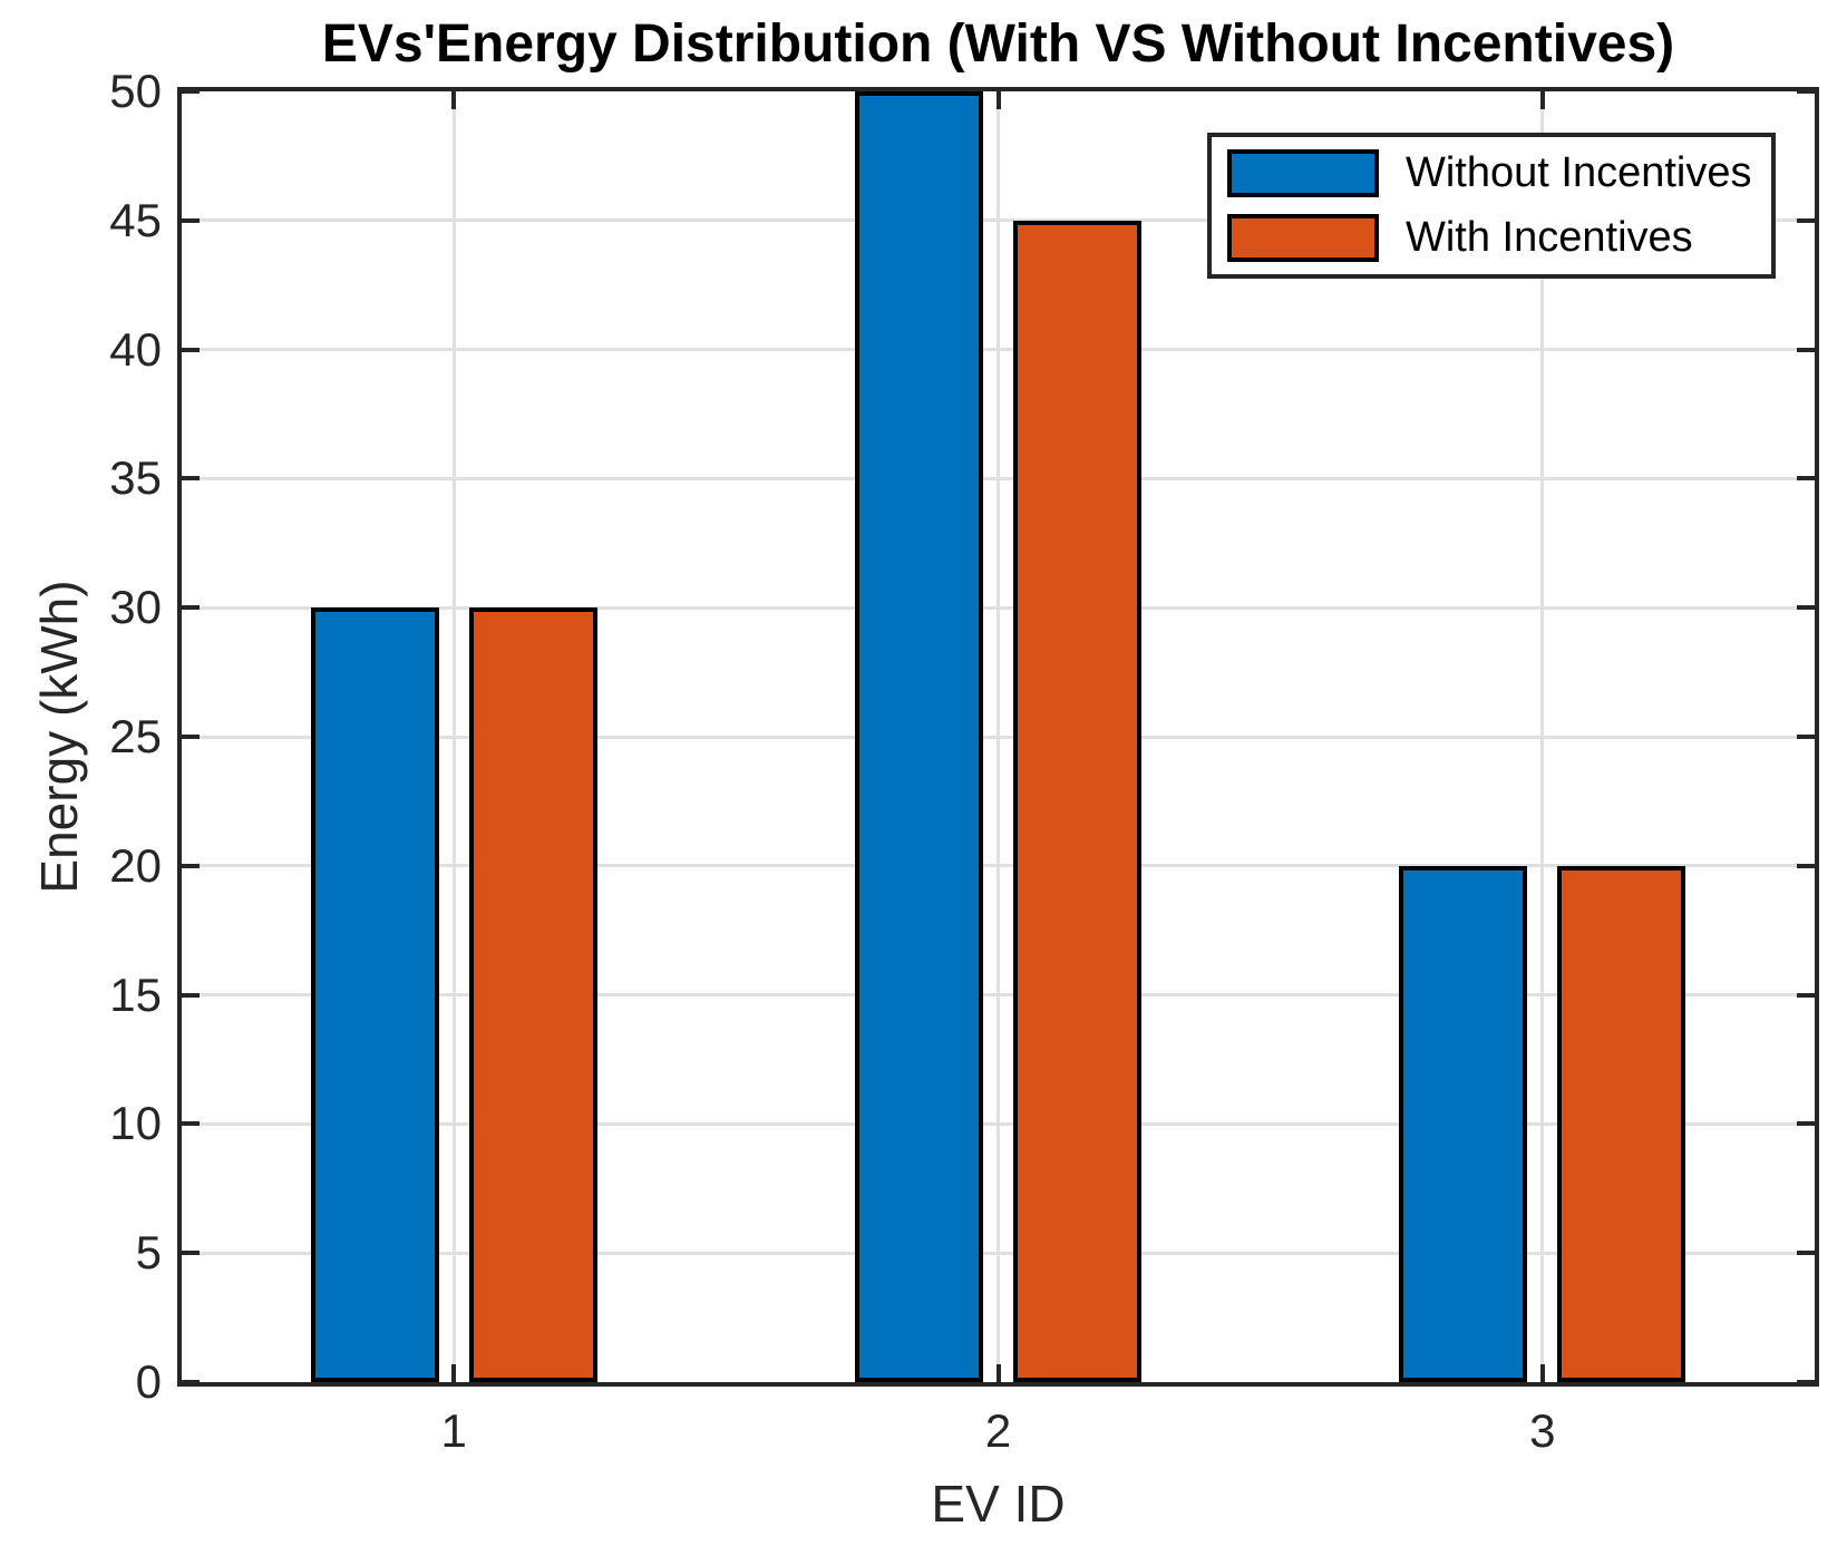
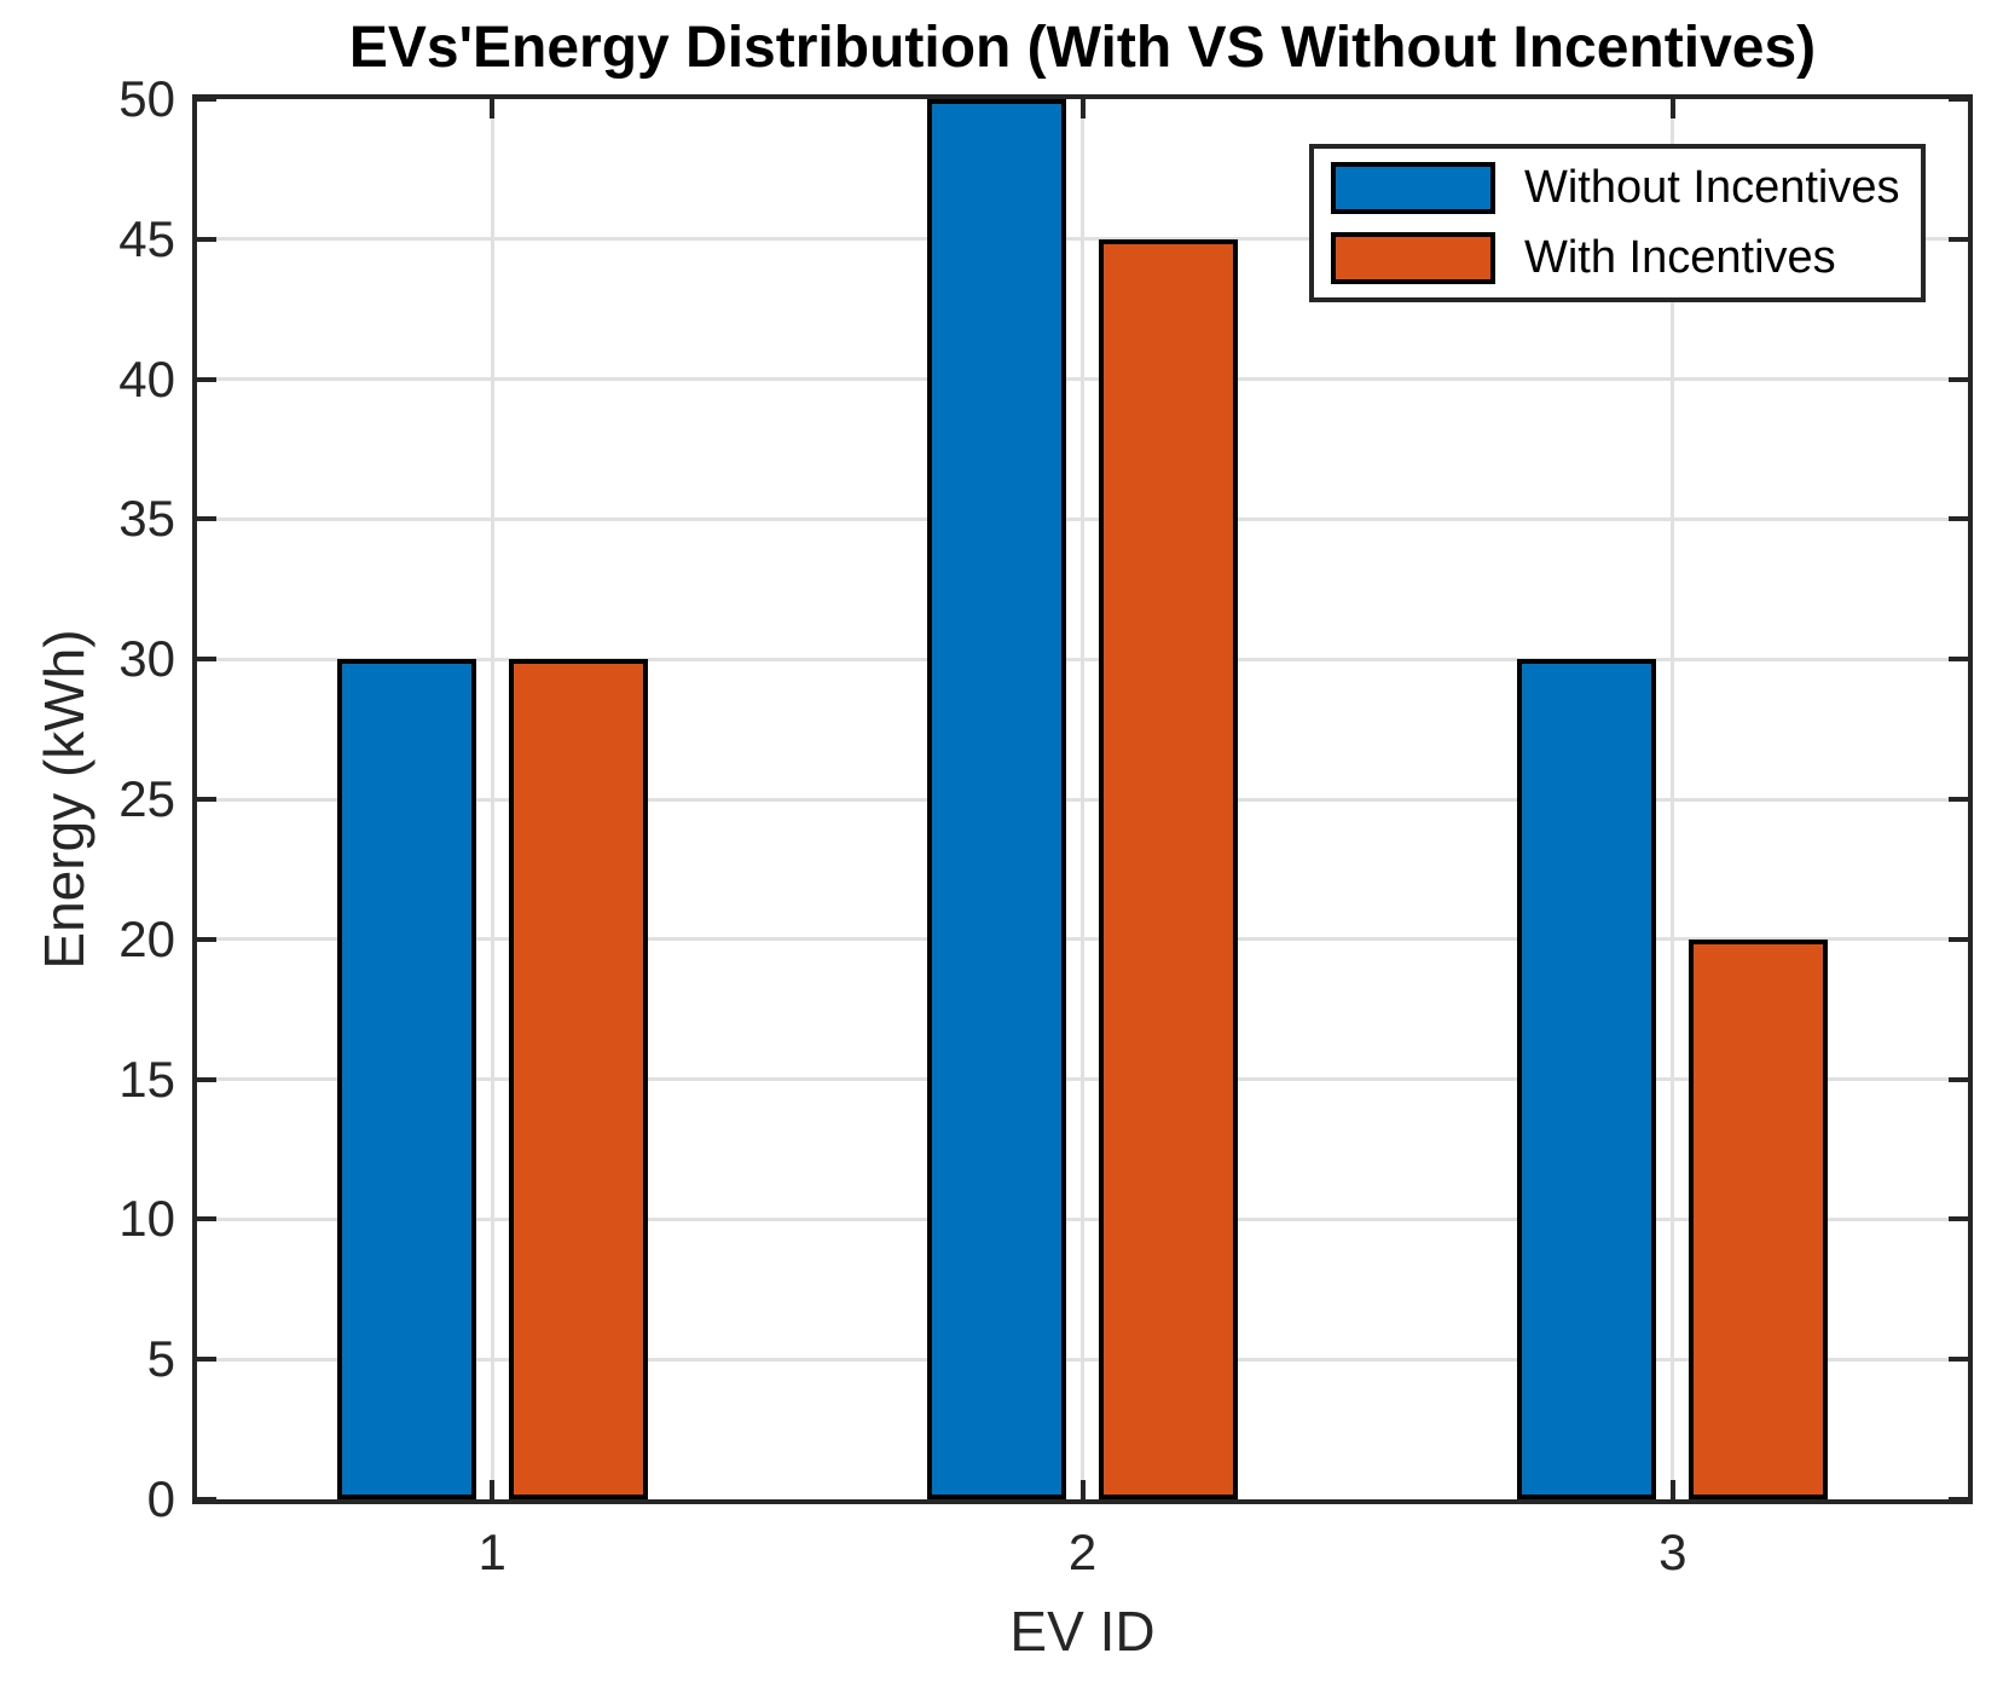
Without Incentives/3: 20 -> 30
